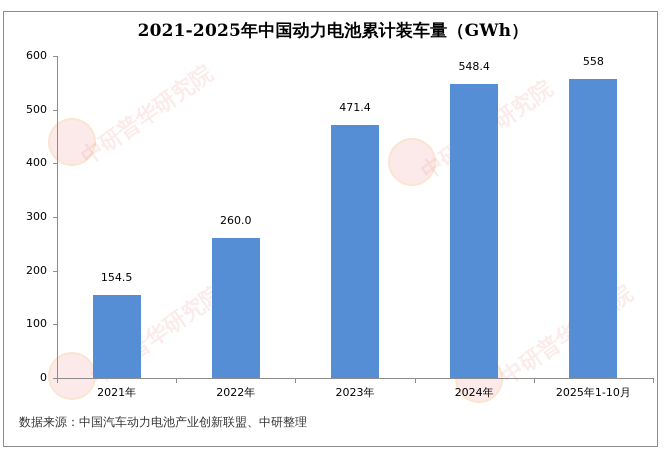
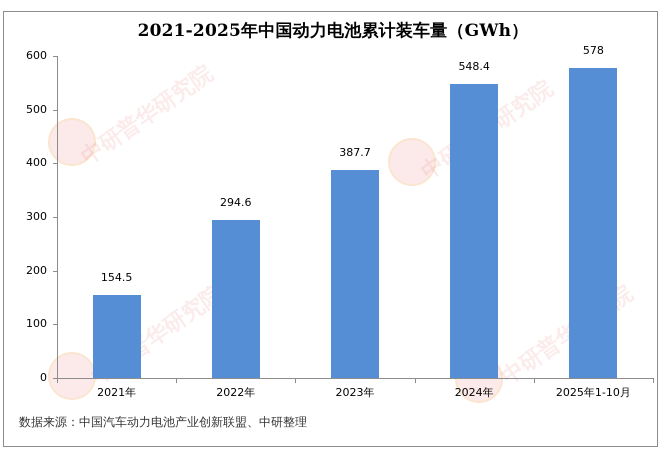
2022年: 260.0 -> 294.6
2023年: 471.4 -> 387.7
2025年1-10月: 558 -> 578
